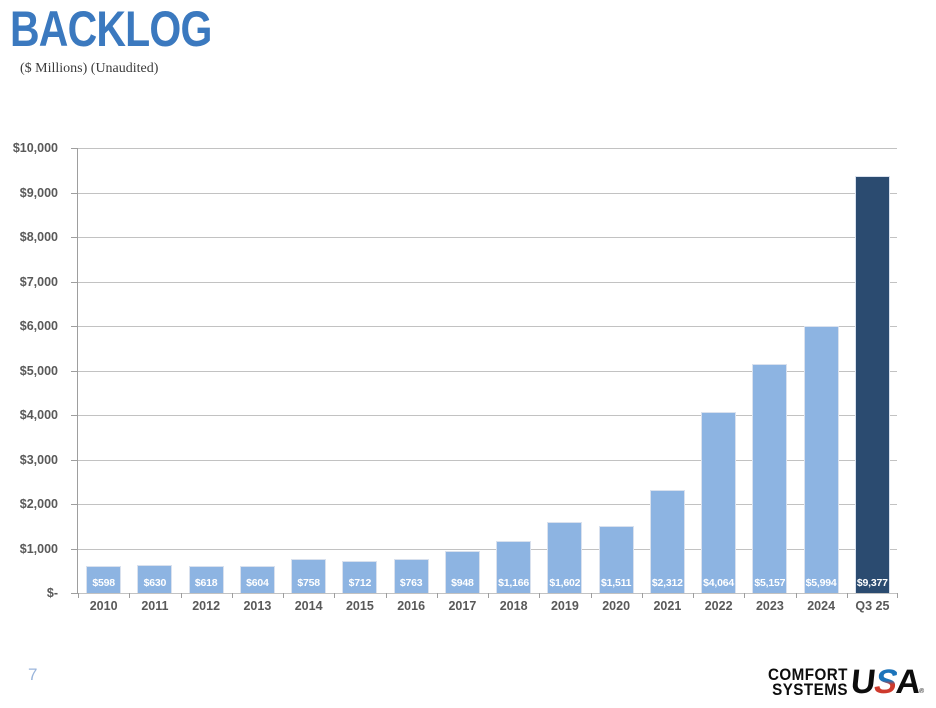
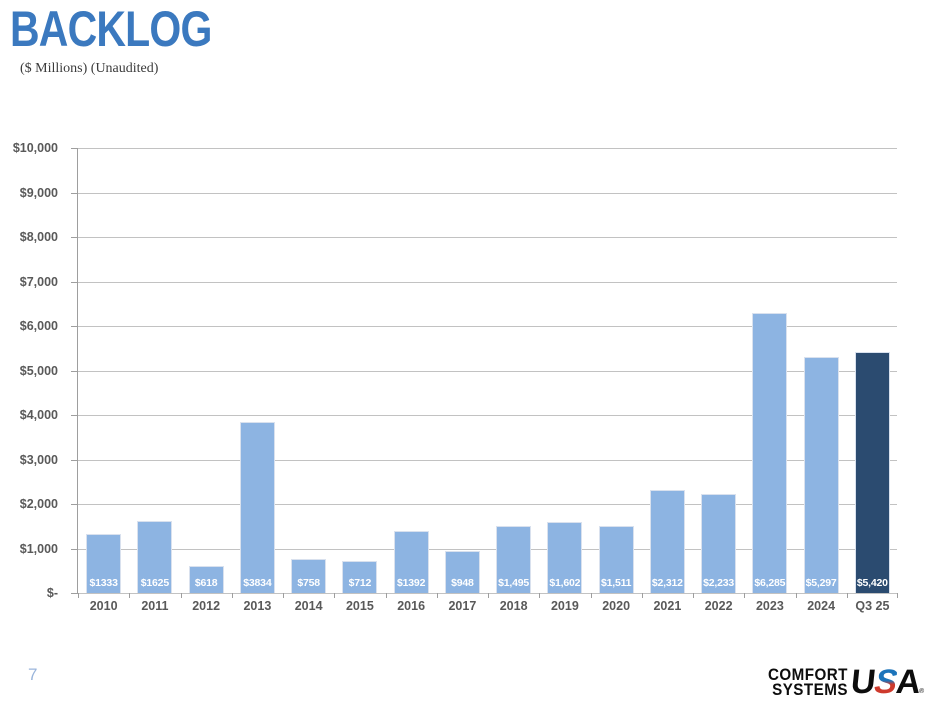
2010: $598 -> $1333
2011: $630 -> $1625
2013: $604 -> $3834
2016: $763 -> $1392
2018: $1,166 -> $1,495
2022: $4,064 -> $2,233
2023: $5,157 -> $6,285
2024: $5,994 -> $5,297
Q3 25: $9,377 -> $5,420
